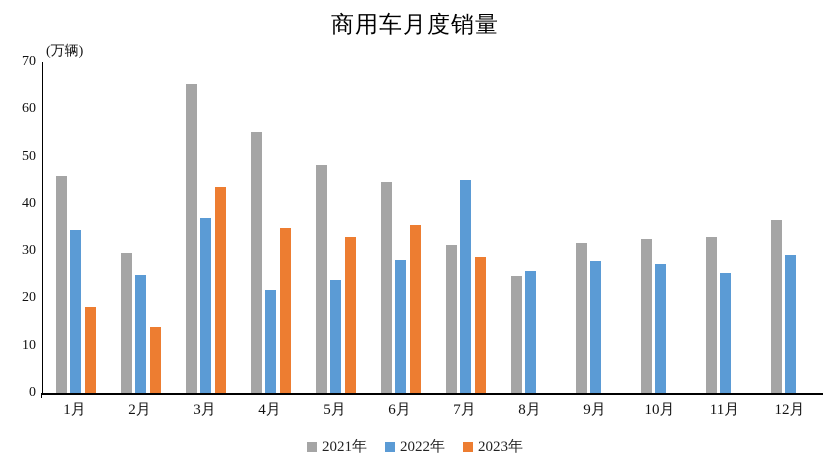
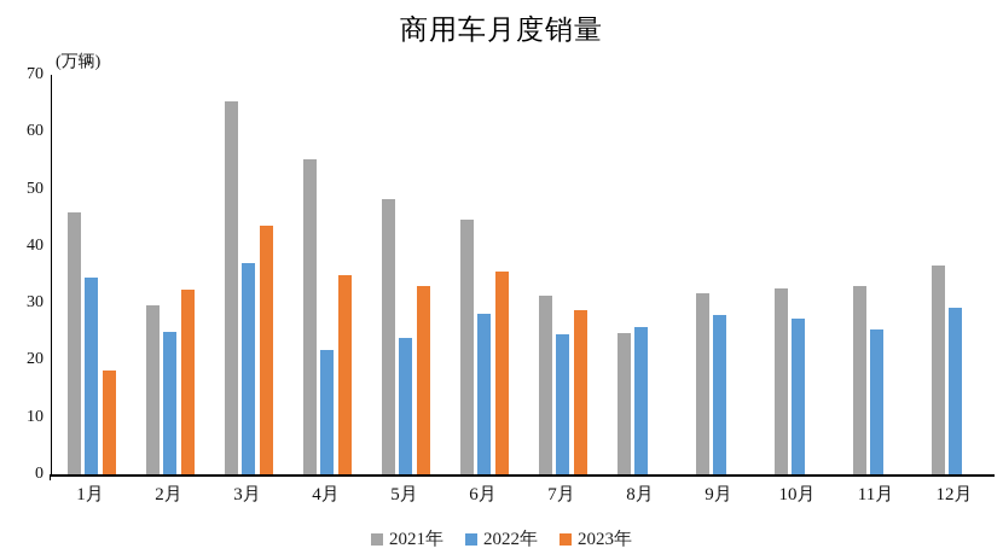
2023年/2月: 14 -> 32
2022年/7月: 45 -> 25
